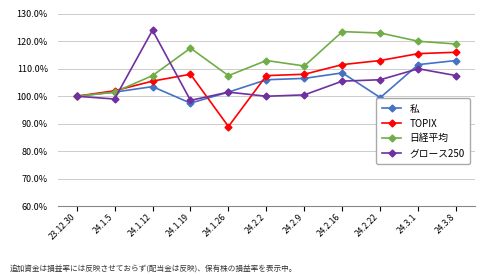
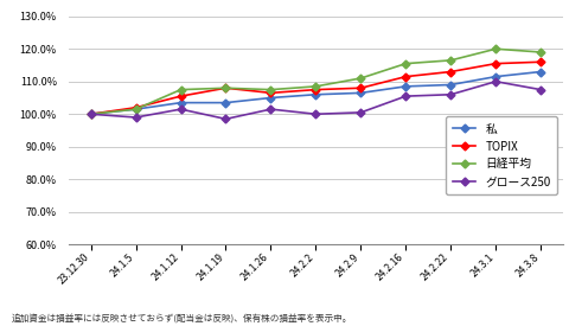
グロース250/24.1.12: 124.0% -> 101.5%
私/24.1.19: 97.5% -> 103.5%
日経平均/24.1.19: 117.5% -> 108.0%
私/24.1.26: 101.5% -> 105.0%
TOPIX/24.1.26: 89.0% -> 106.5%
日経平均/24.2.2: 113.0% -> 108.5%
日経平均/24.2.16: 123.5% -> 115.5%
私/24.2.22: 99.5% -> 109.0%
日経平均/24.2.22: 123.0% -> 116.5%
